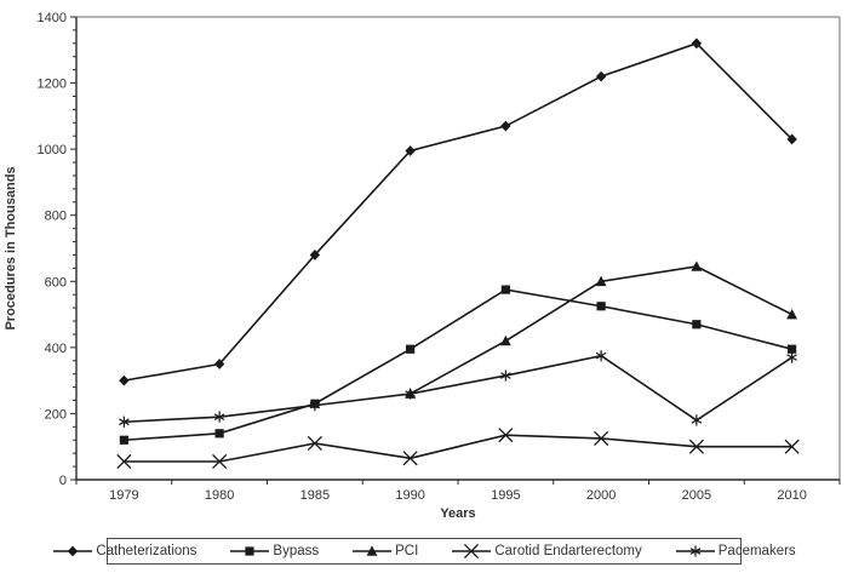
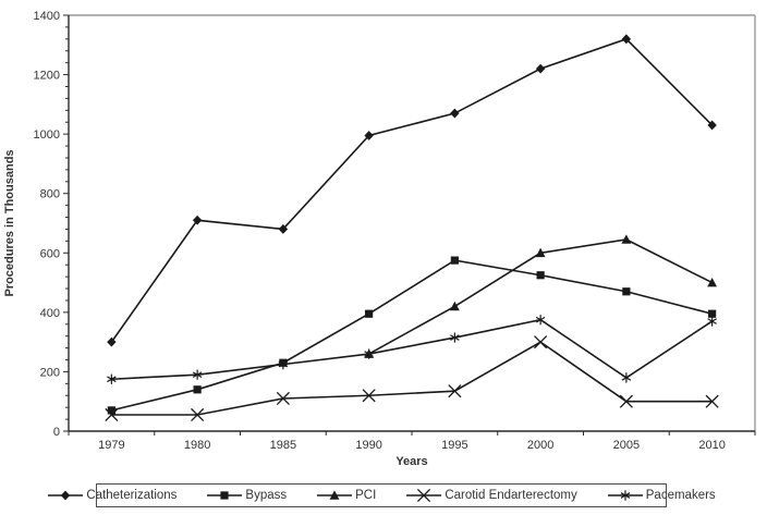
Bypass/1979: 120 -> 70
Catheterizations/1980: 350 -> 710
Carotid Endarterectomy/1990: 60 -> 120
Carotid Endarterectomy/2000: 120 -> 300
